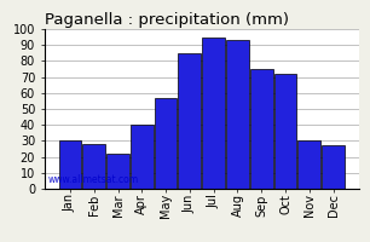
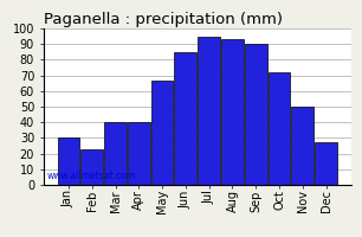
Feb: 28 -> 23
Mar: 22 -> 40
May: 57 -> 67
Sep: 75 -> 90
Nov: 30 -> 50
